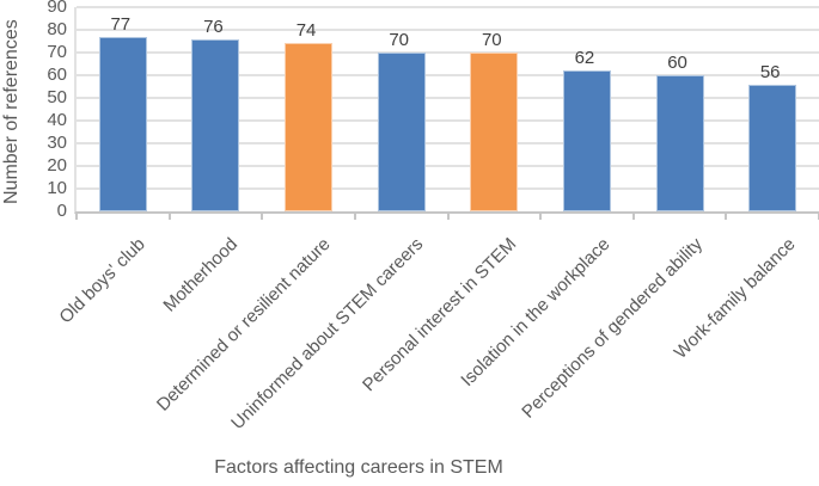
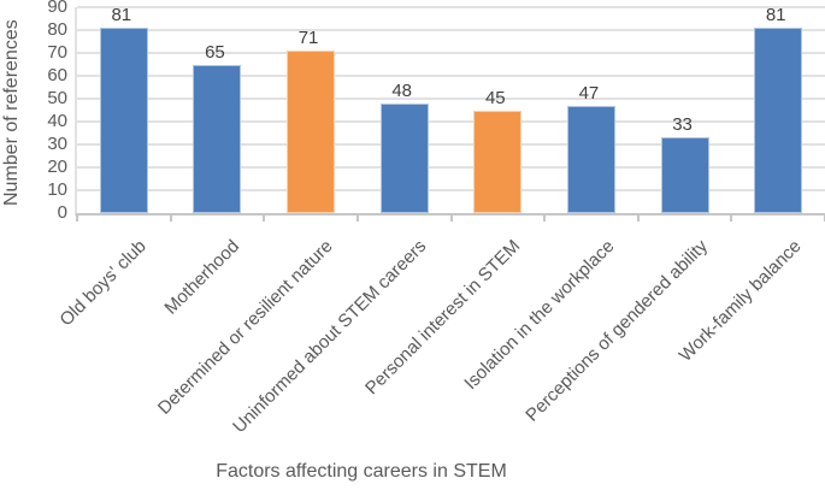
Old boys' club: 77 -> 81
Motherhood: 76 -> 65
Determined or resilient nature: 74 -> 71
Uninformed about STEM careers: 70 -> 48
Personal interest in STEM: 70 -> 45
Isolation in the workplace: 62 -> 47
Perceptions of gendered ability: 60 -> 33
Work-family balance: 56 -> 81
